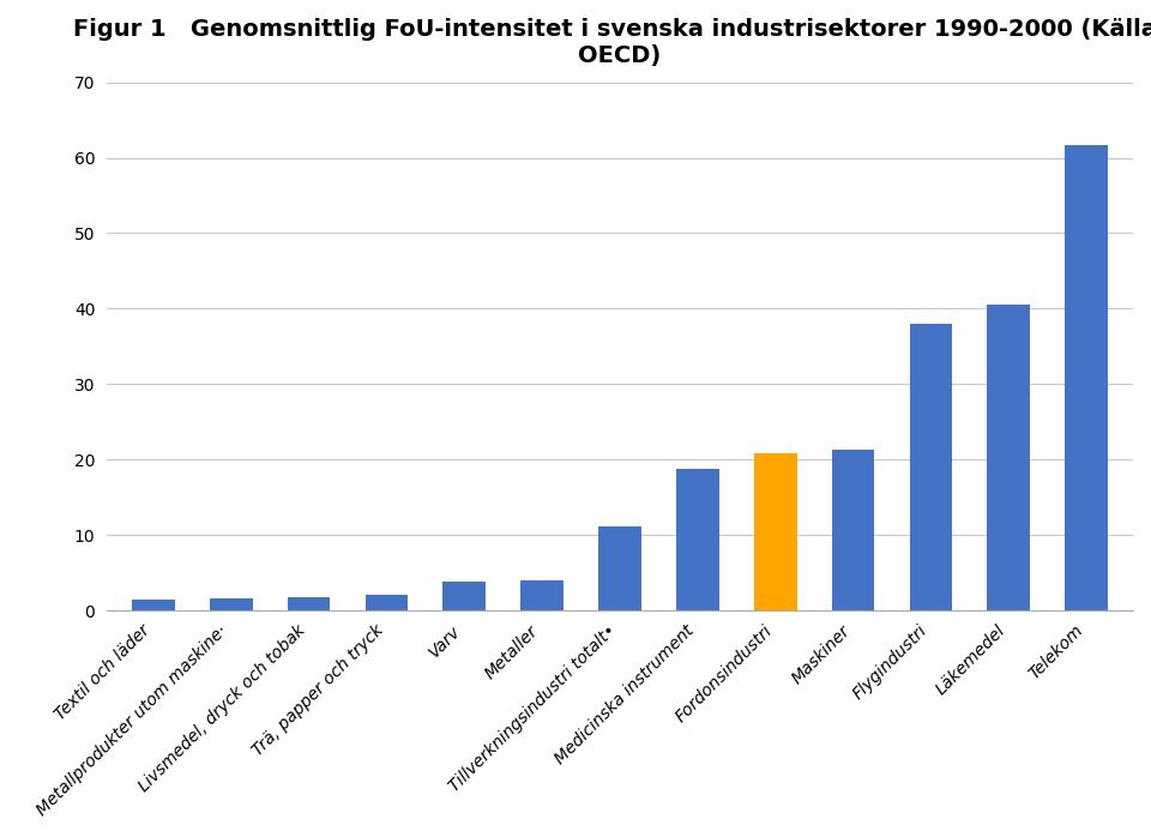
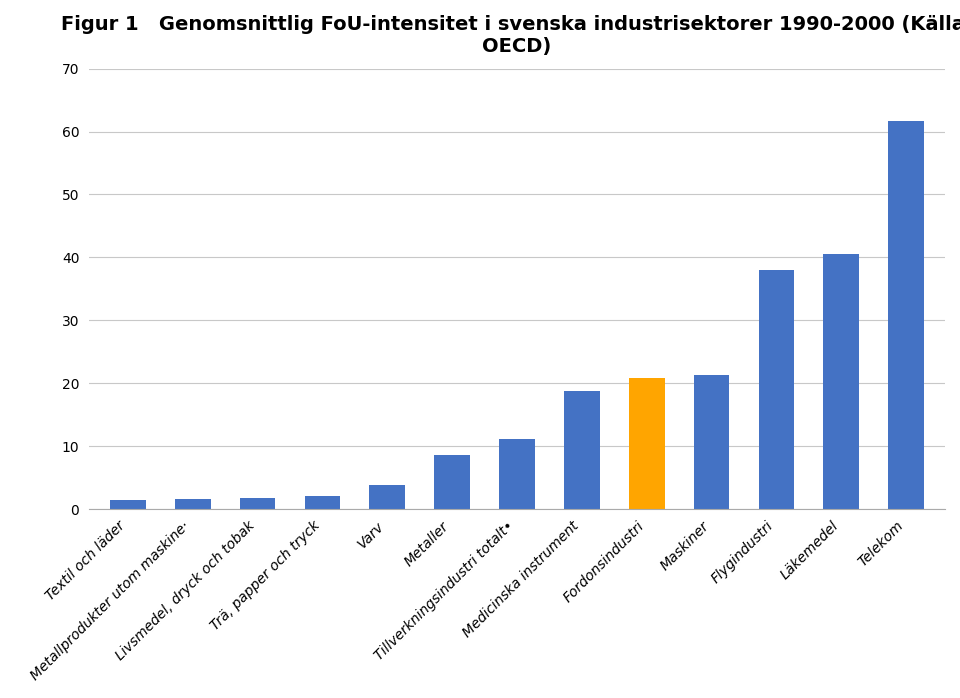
Metaller: 4.0 -> 8.6
